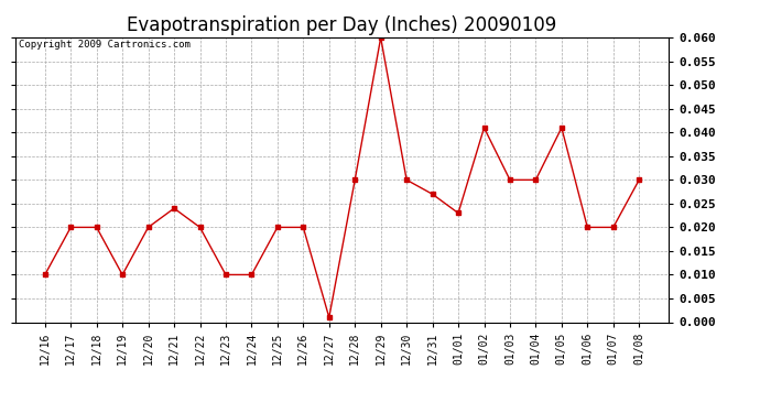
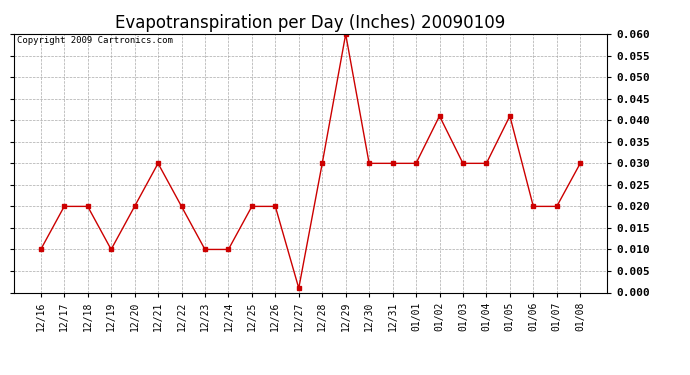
12/21: 0.024 -> 0.030
12/31: 0.027 -> 0.030
01/01: 0.023 -> 0.030
